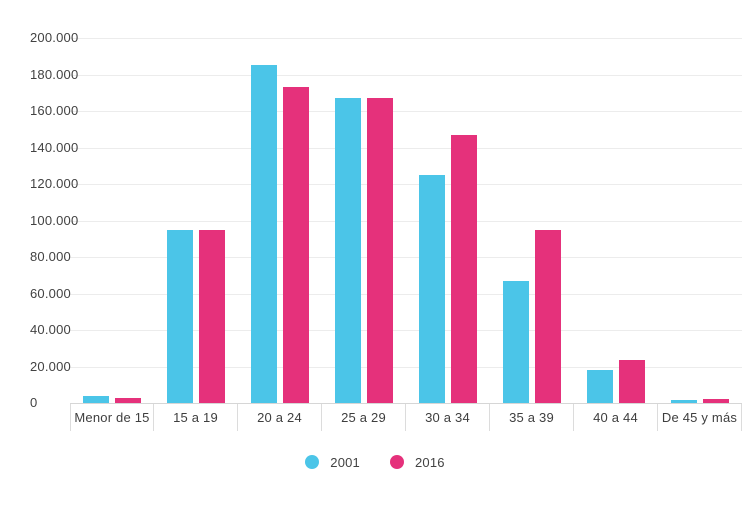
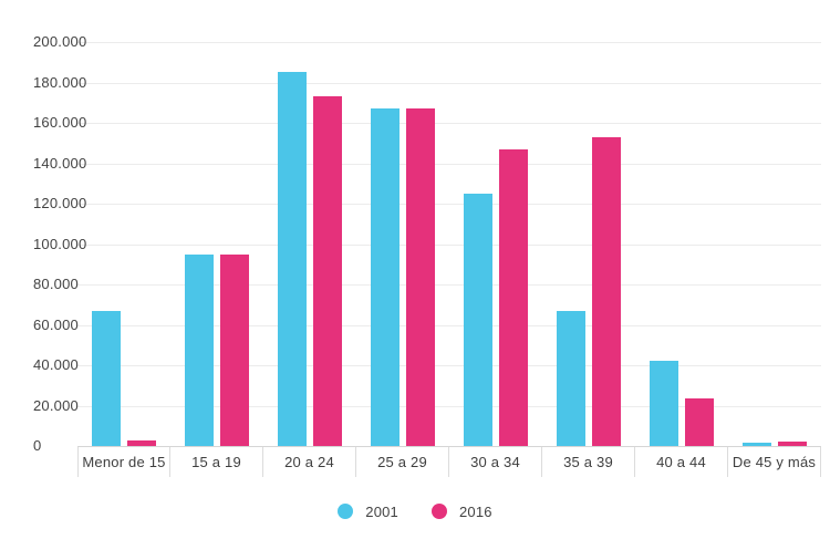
2001/Menor de 15: 4000 -> 67000
2016/35 a 39: 95000 -> 153000
2001/40 a 44: 18000 -> 42000
